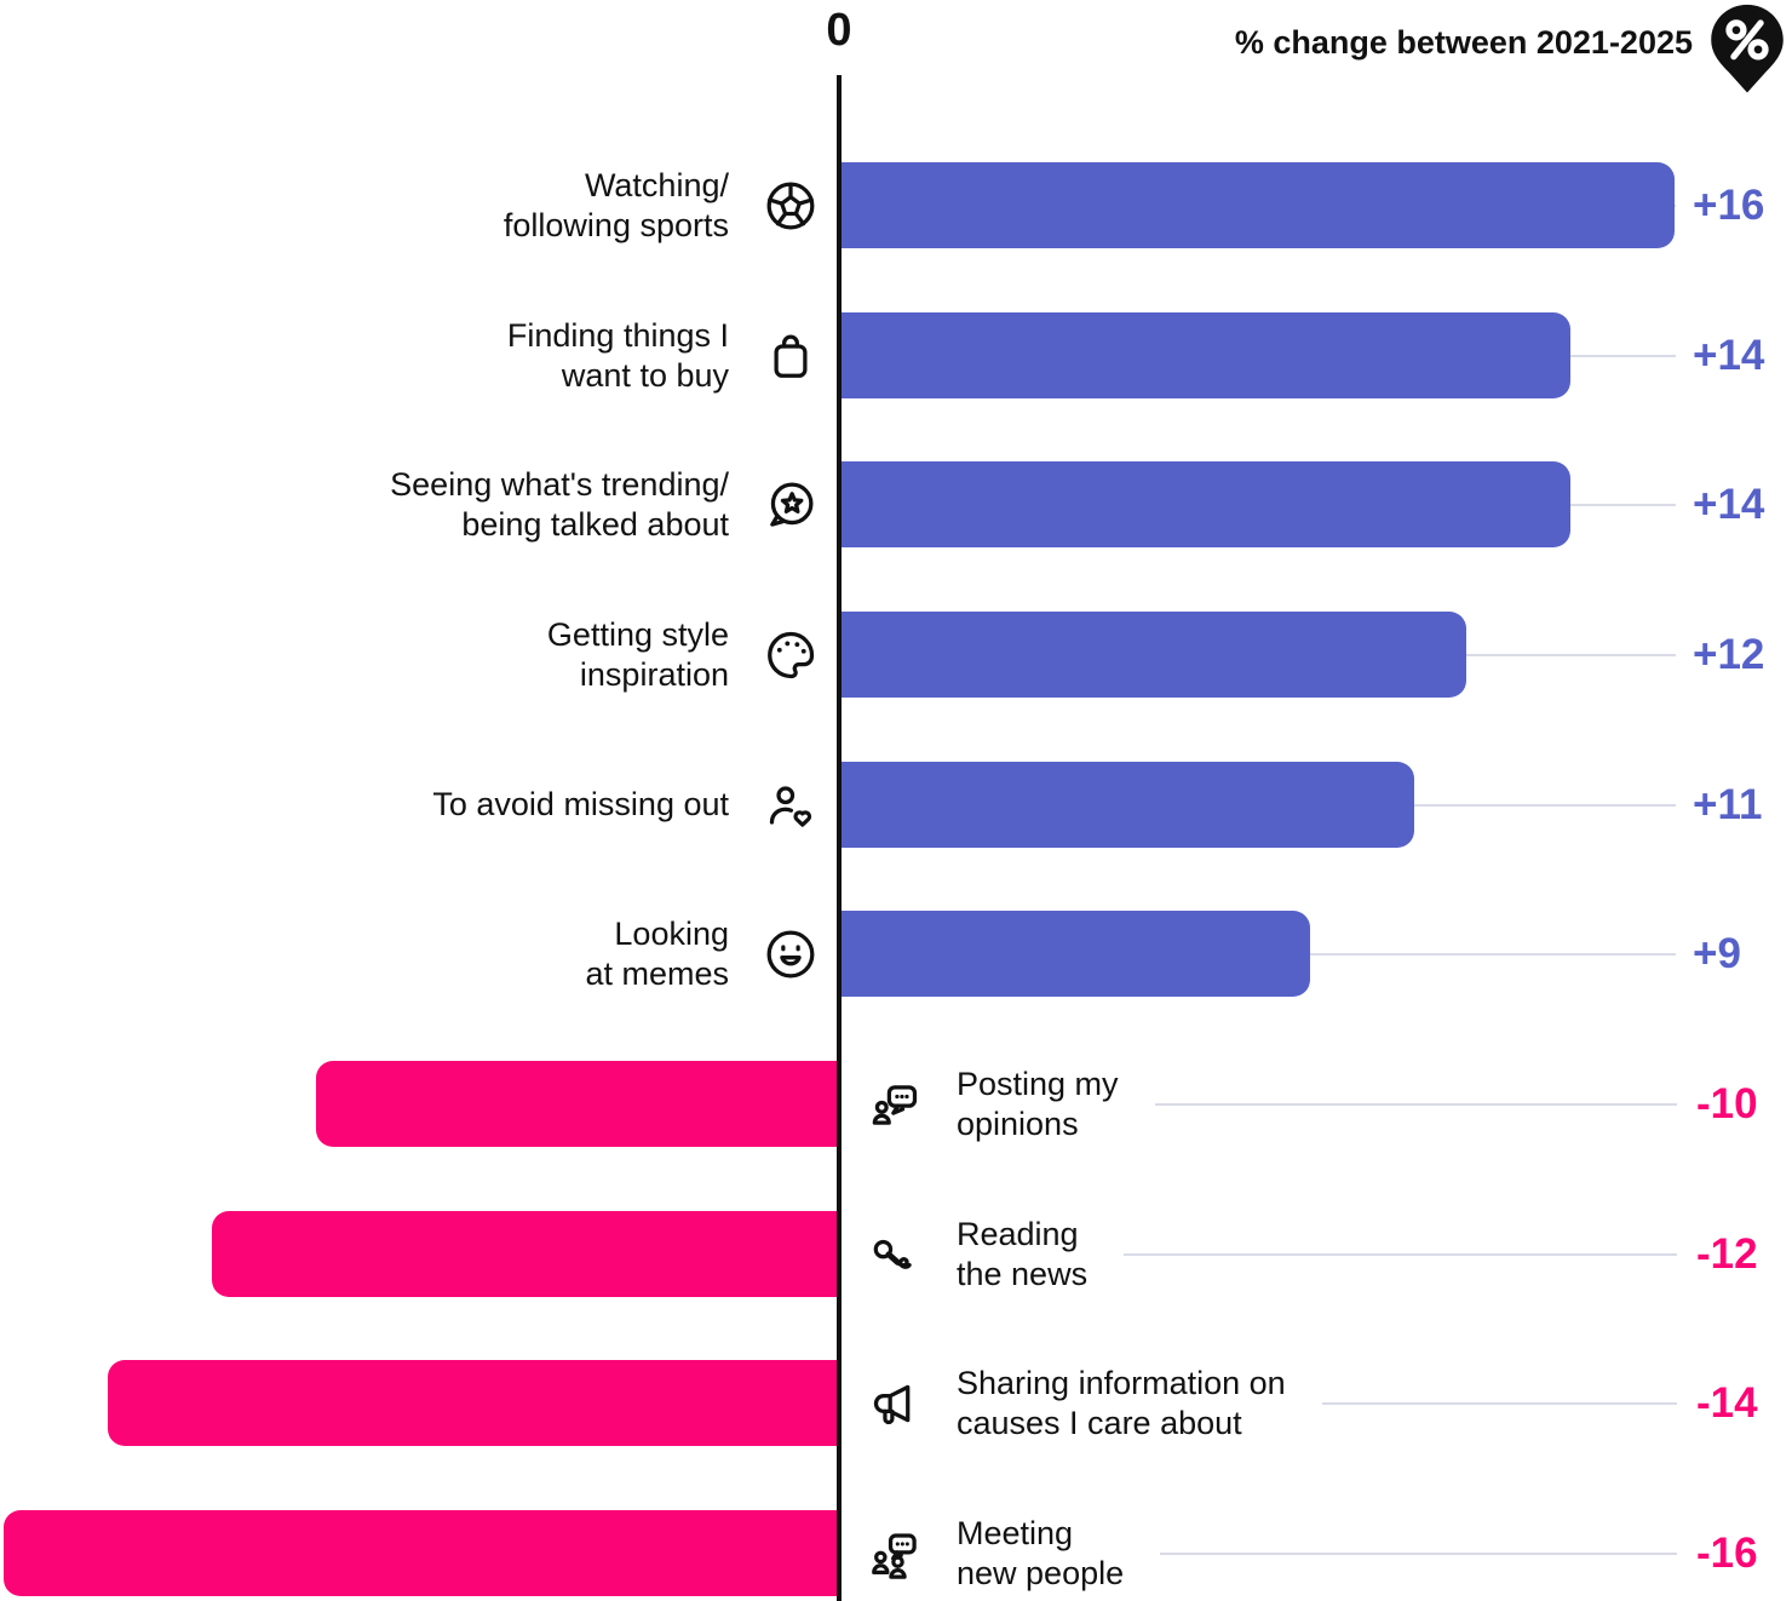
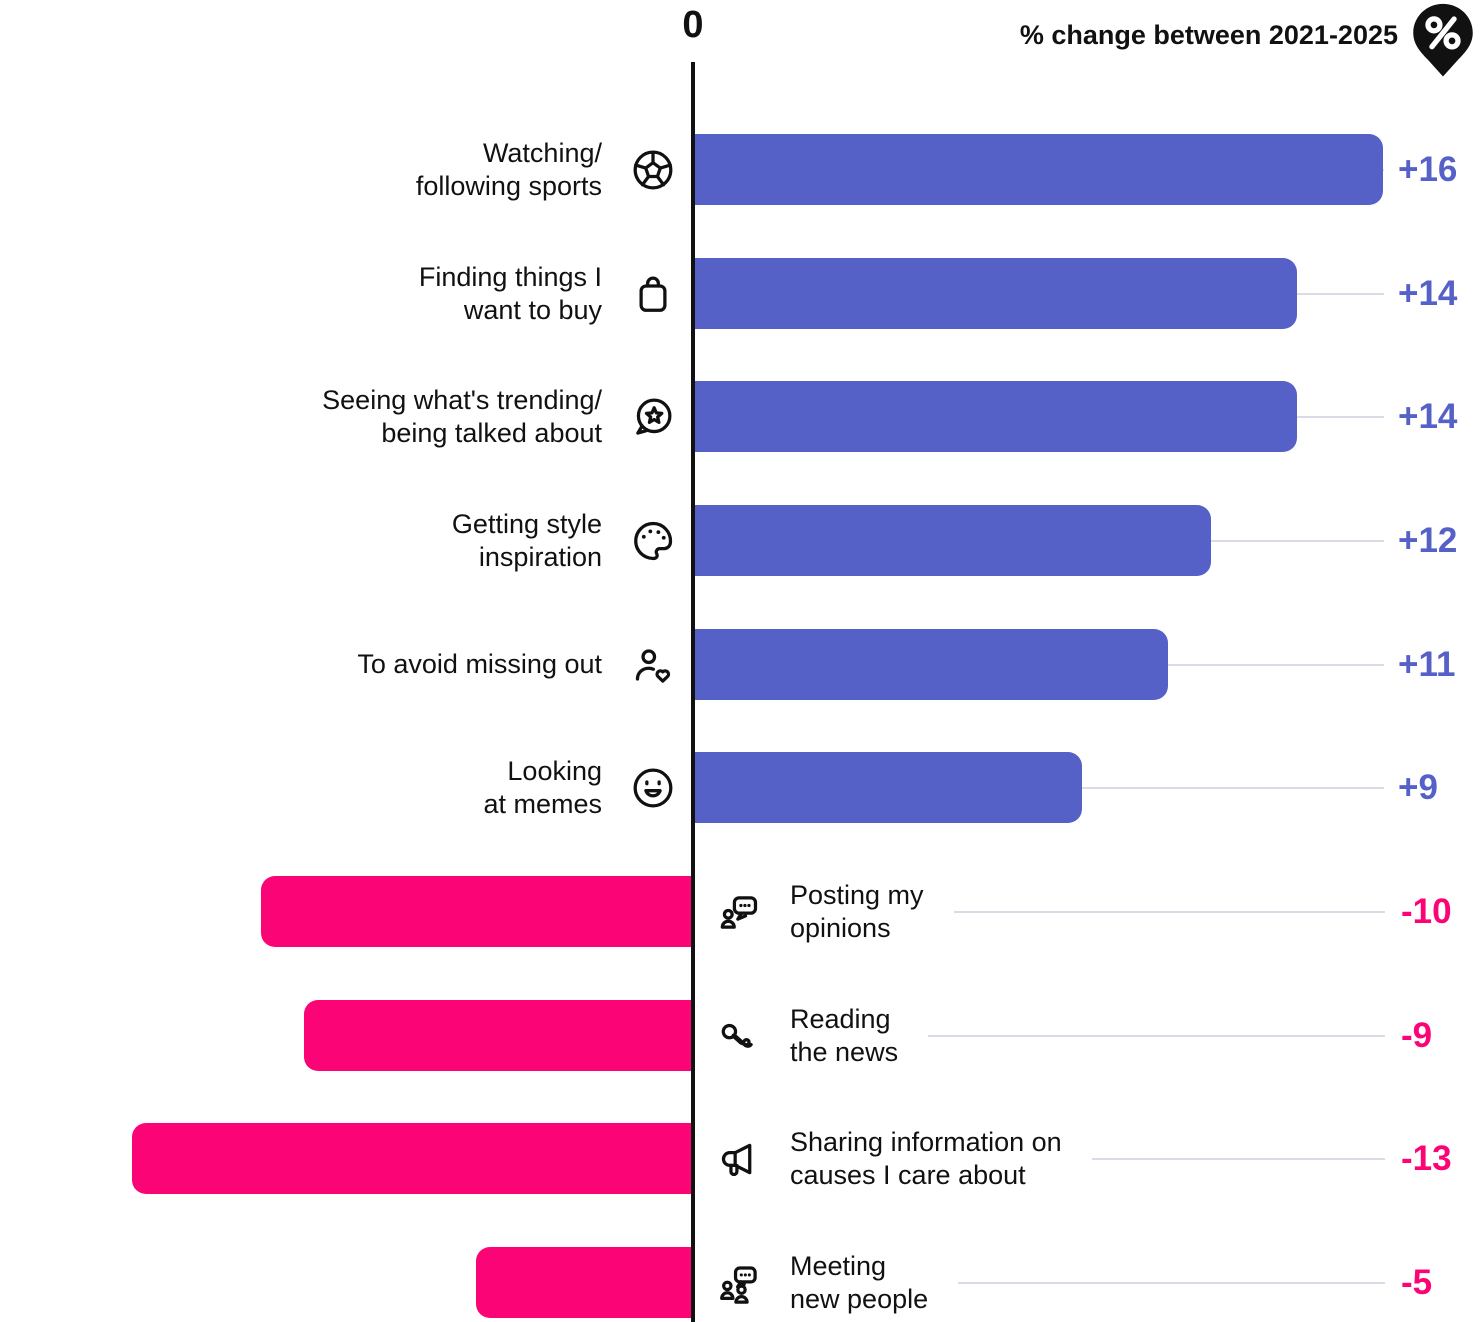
Reading the news: -12 -> -9
Sharing information on causes I care about: -14 -> -13
Meeting new people: -16 -> -5
